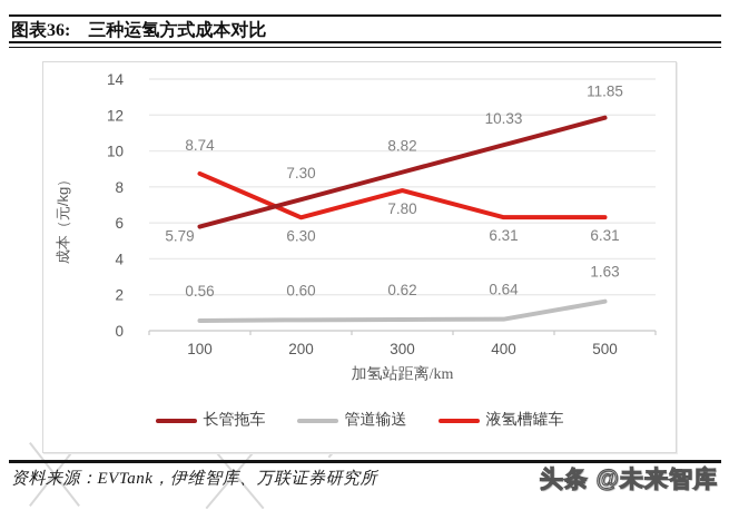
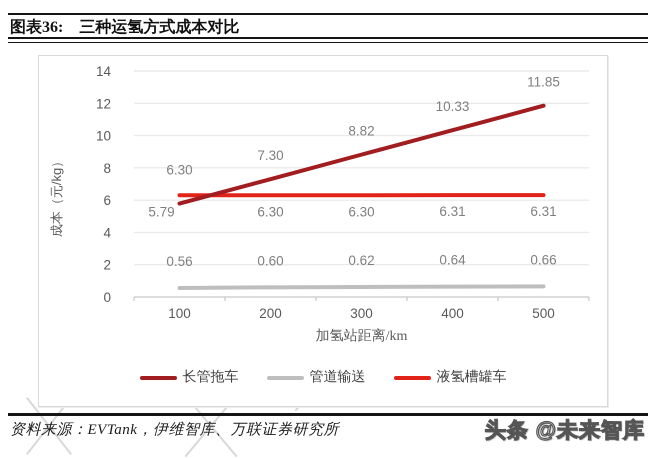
液氢槽罐车/100: 8.74 -> 6.30
液氢槽罐车/300: 7.80 -> 6.30
管道输送/500: 1.63 -> 0.66
